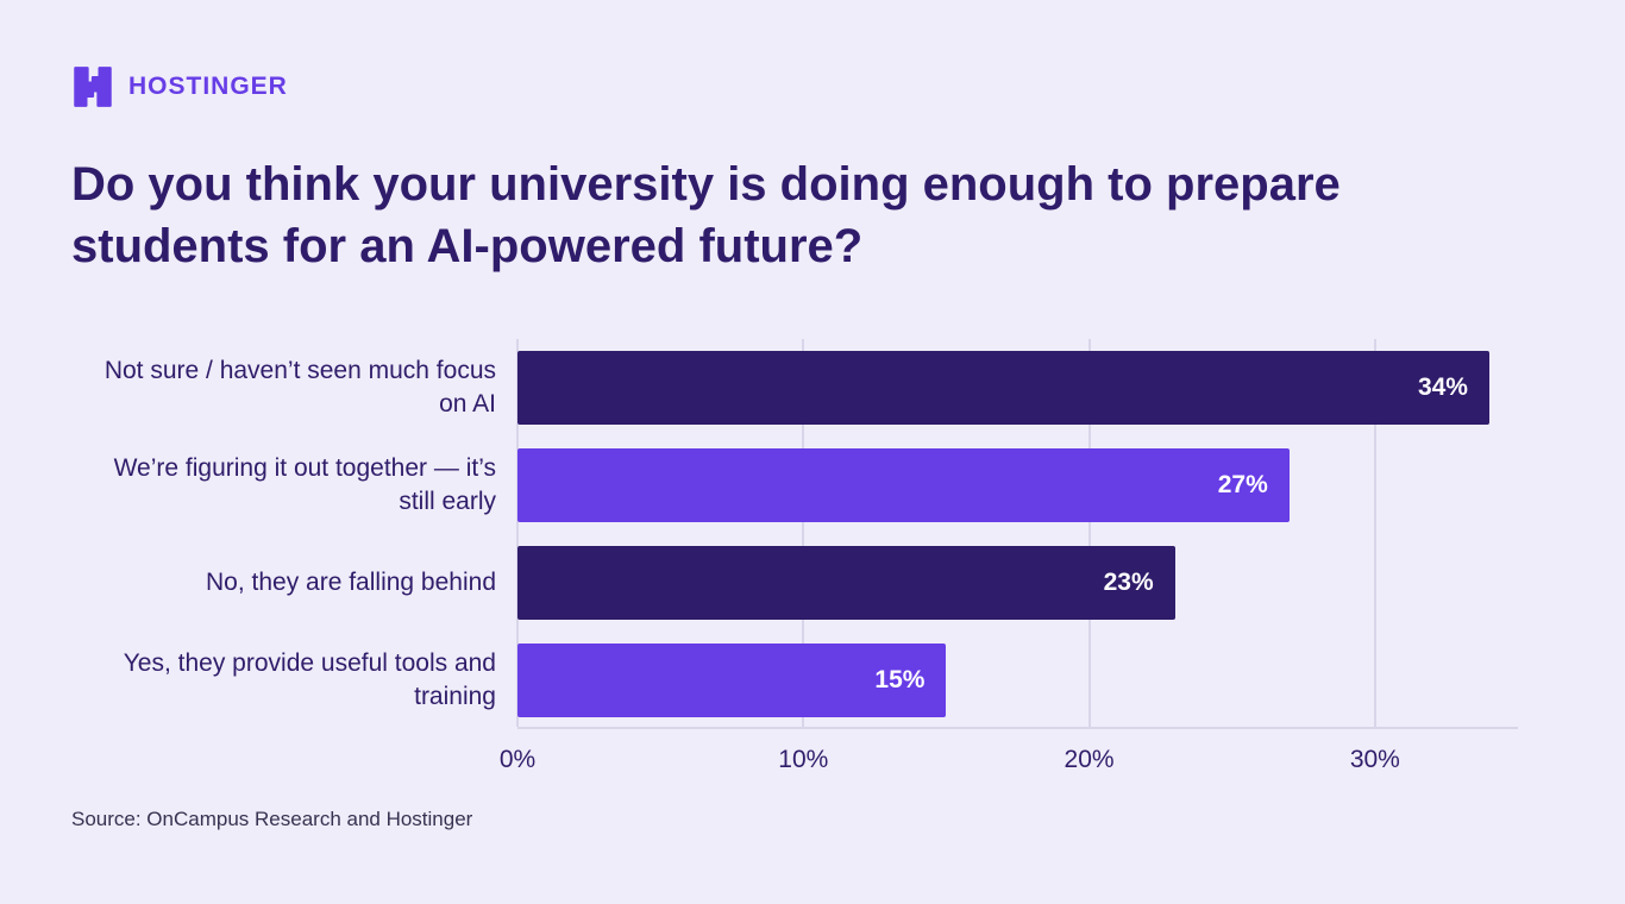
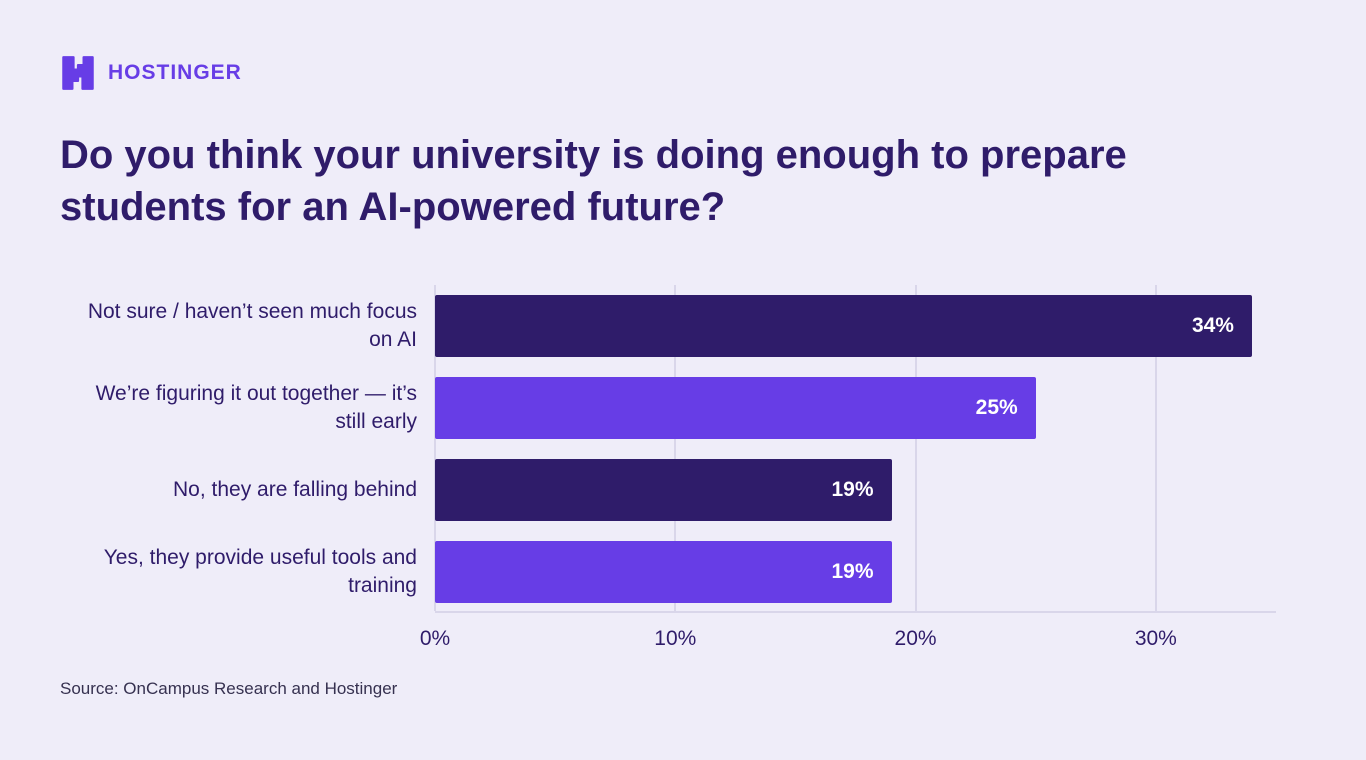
We’re figuring it out together — it’s still early: 27% -> 25%
No, they are falling behind: 23% -> 19%
Yes, they provide useful tools and training: 15% -> 19%
